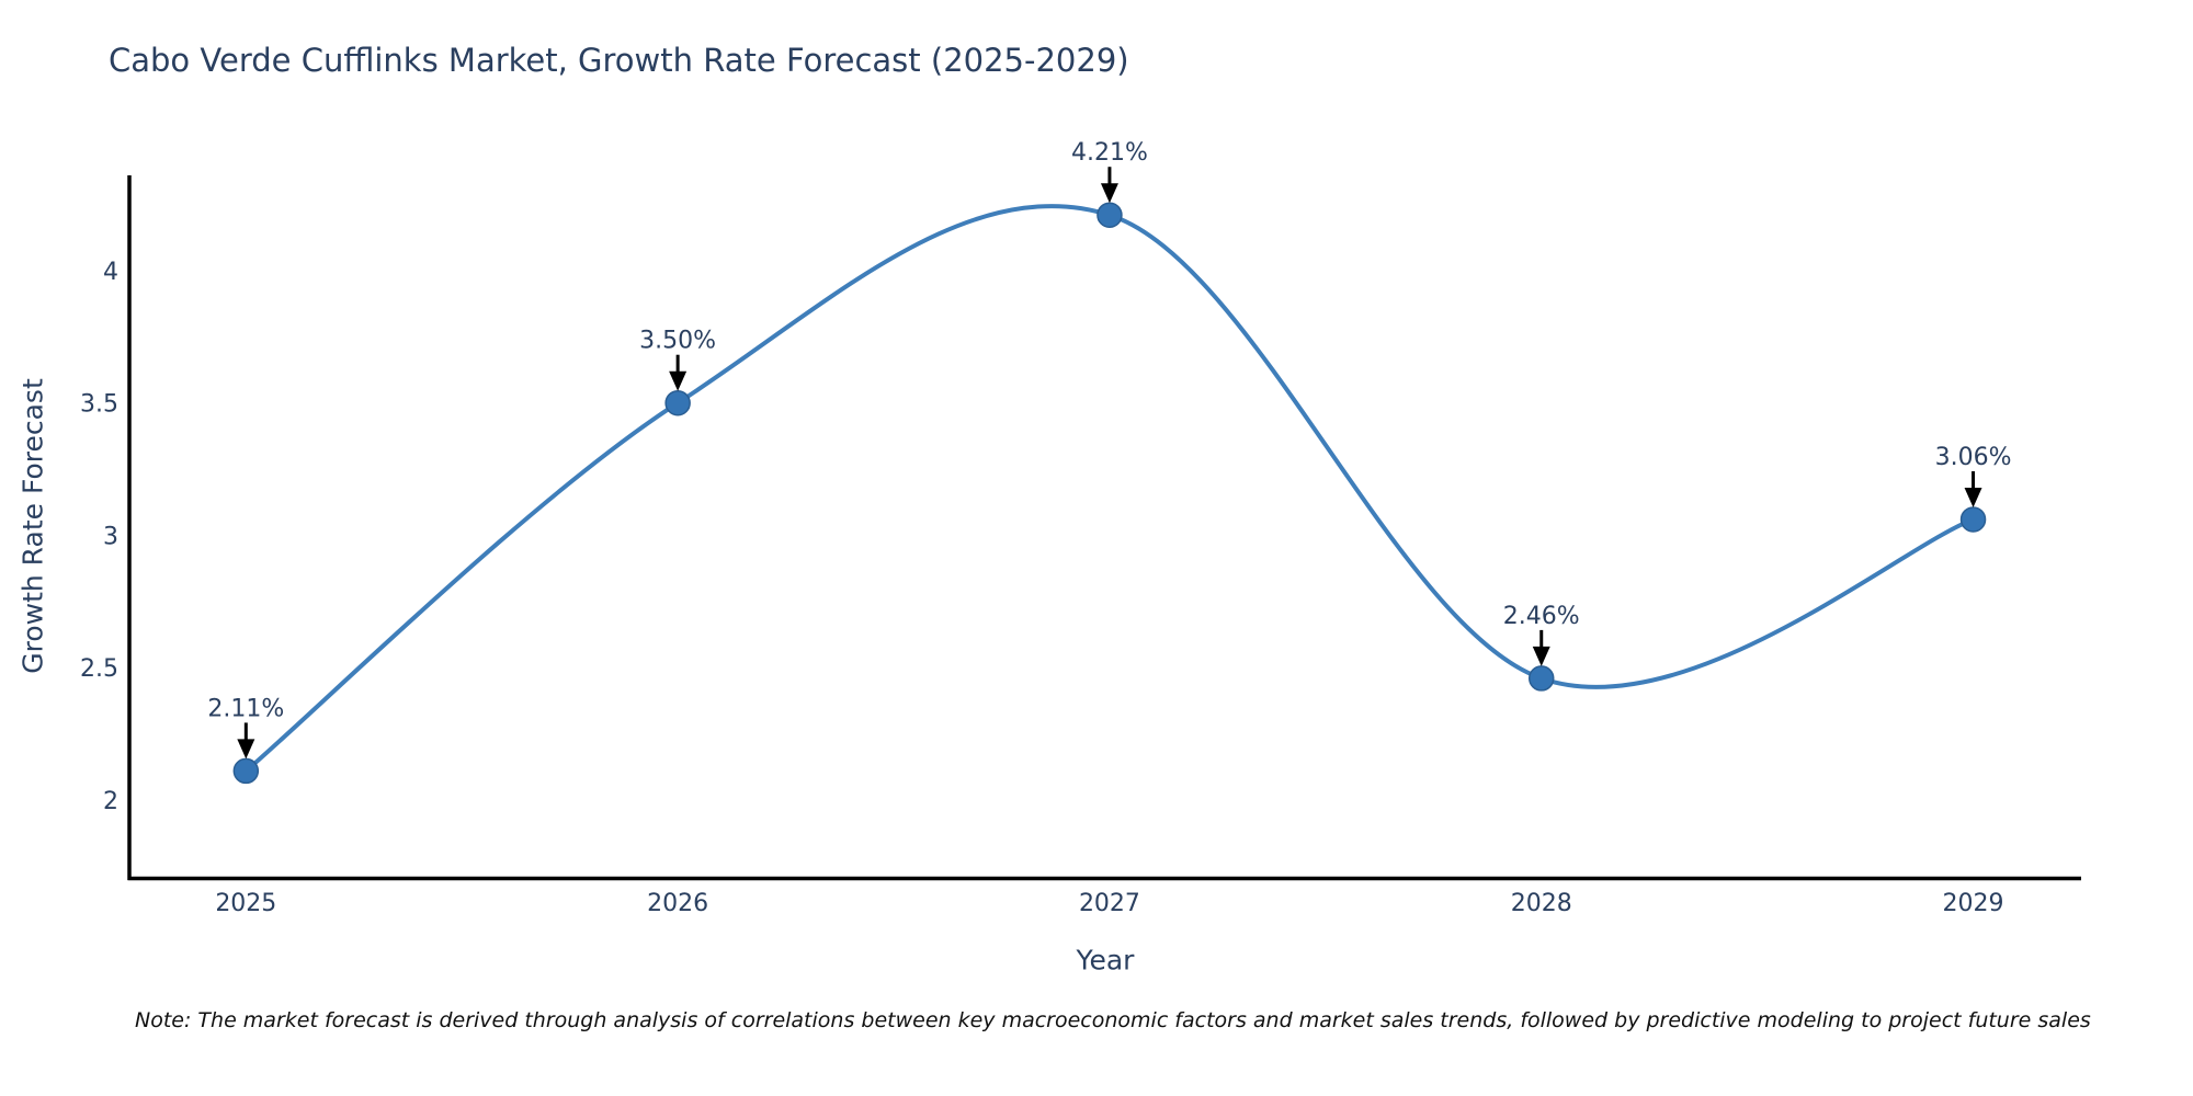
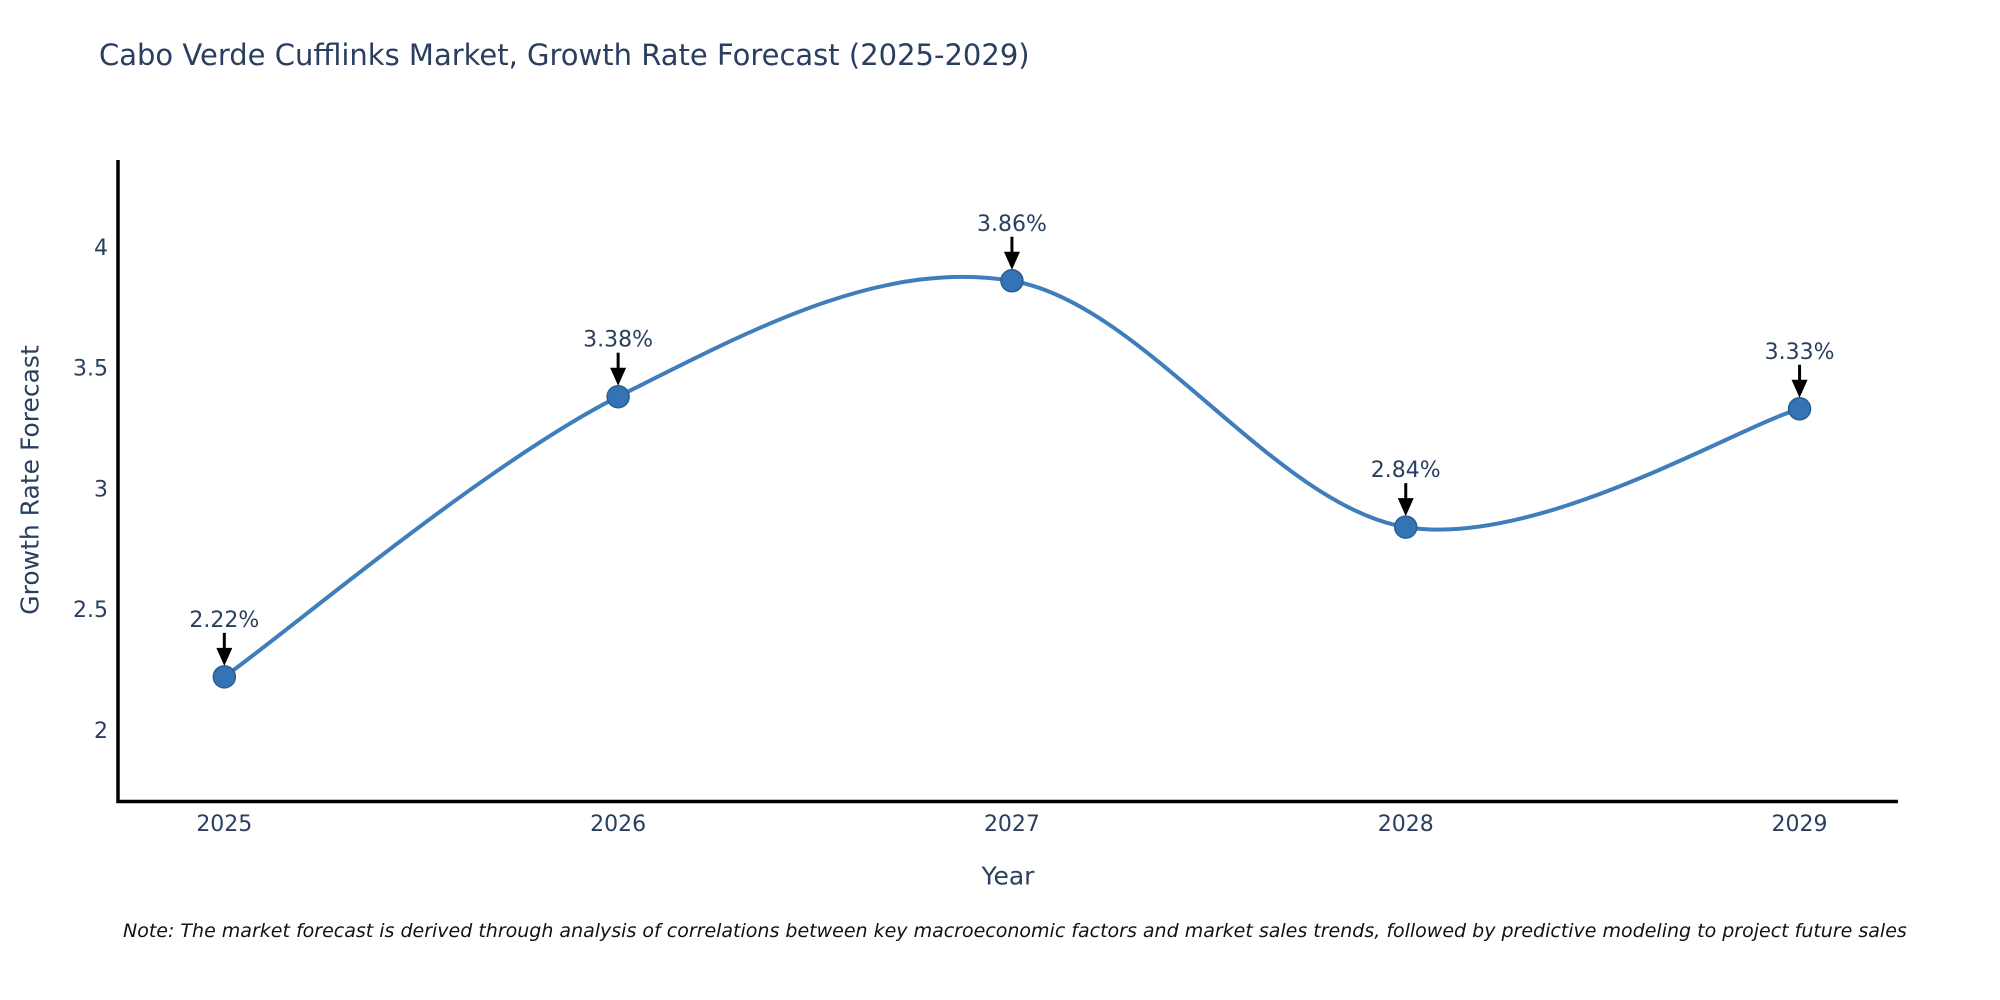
2025: 2.11% -> 2.22%
2026: 3.50% -> 3.38%
2027: 4.21% -> 3.86%
2028: 2.46% -> 2.84%
2029: 3.06% -> 3.33%
